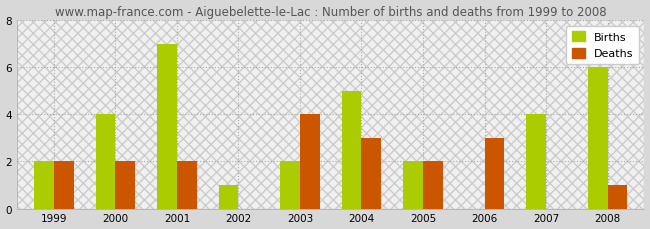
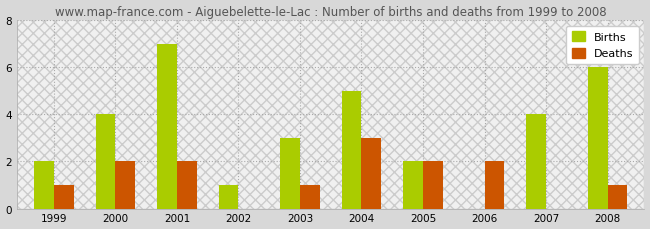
Deaths/1999: 2 -> 1
Births/2003: 2 -> 3
Deaths/2003: 4 -> 1
Deaths/2006: 3 -> 2
